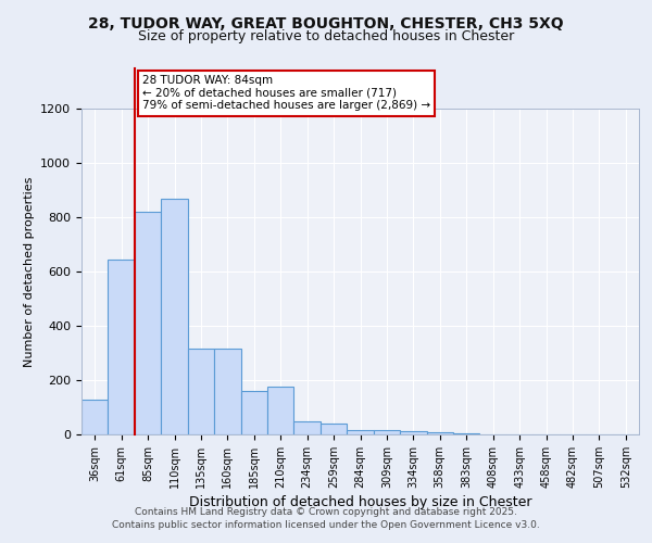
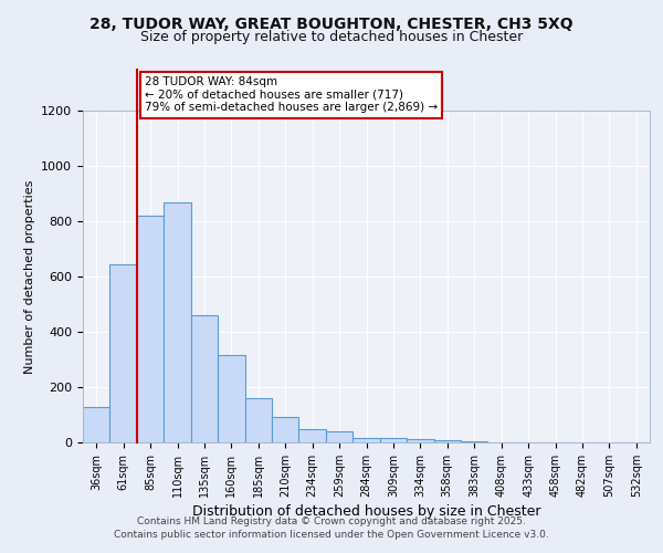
135sqm: 315 -> 460
210sqm: 175 -> 93
